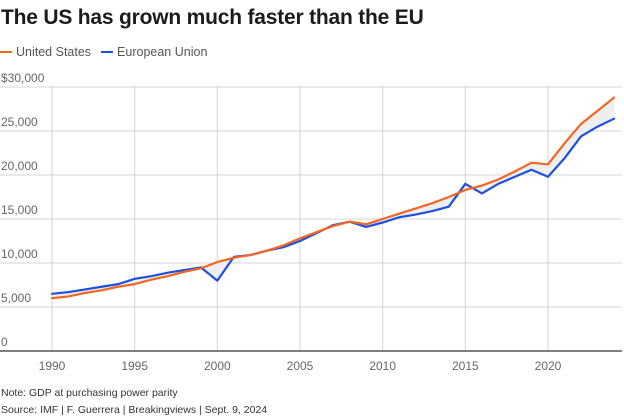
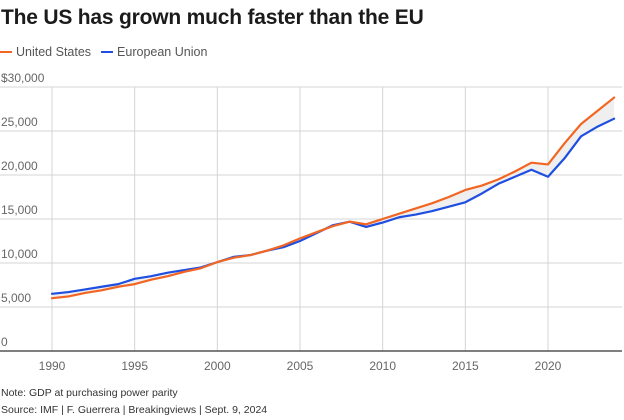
European Union/2000: $8000 -> $10000
European Union/2015: $19000 -> $17000
